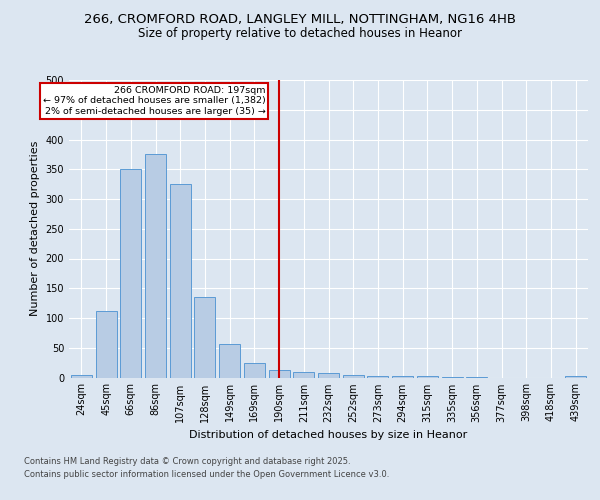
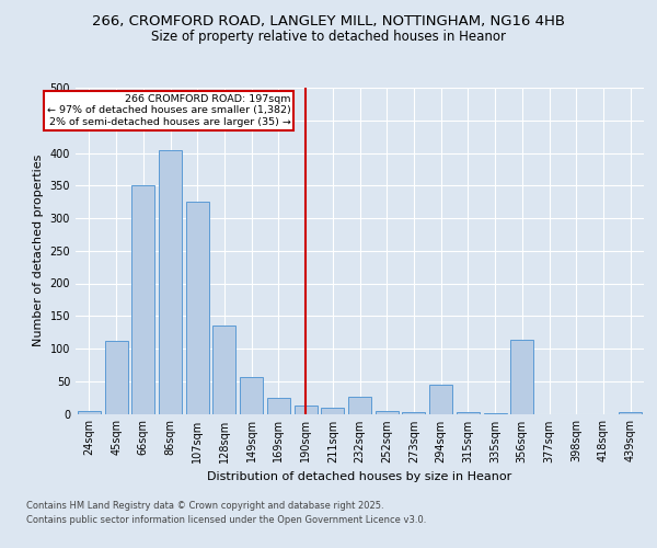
86sqm: 375 -> 404
232sqm: 7 -> 26
294sqm: 3 -> 44
356sqm: 1 -> 114
